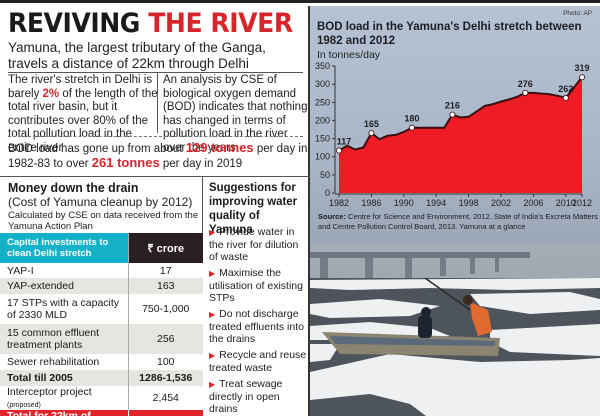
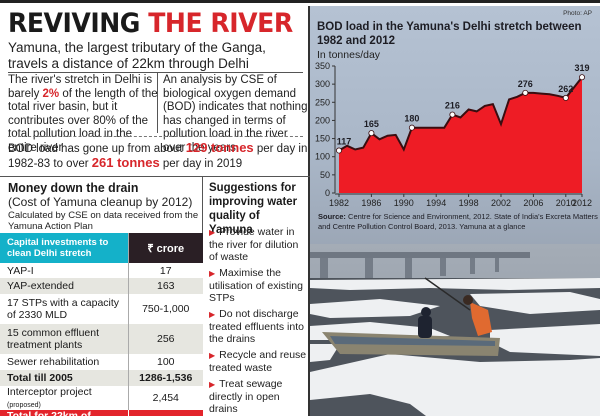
1990: 170 -> 120
1998: 210 -> 230
2002: 250 -> 190
